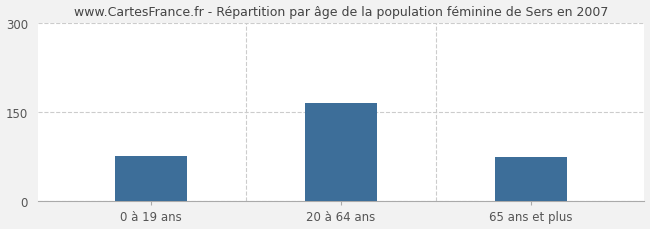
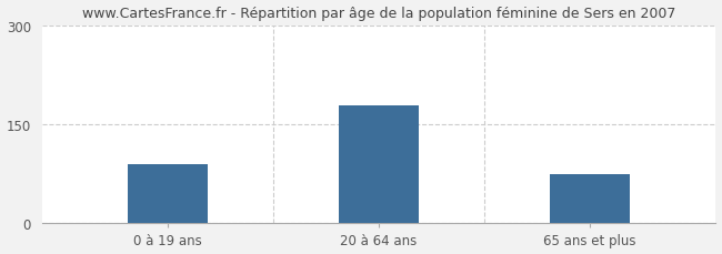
0 à 19 ans: 76 -> 90
20 à 64 ans: 166 -> 178
